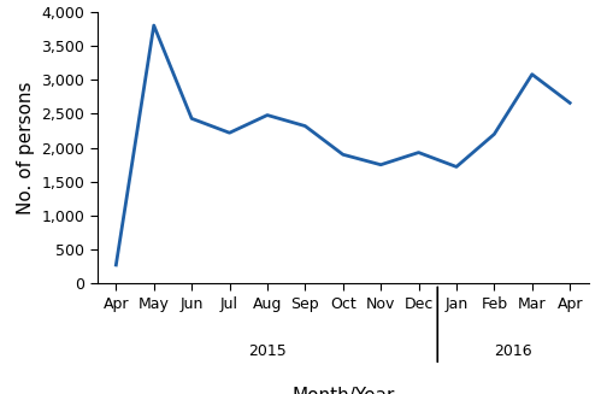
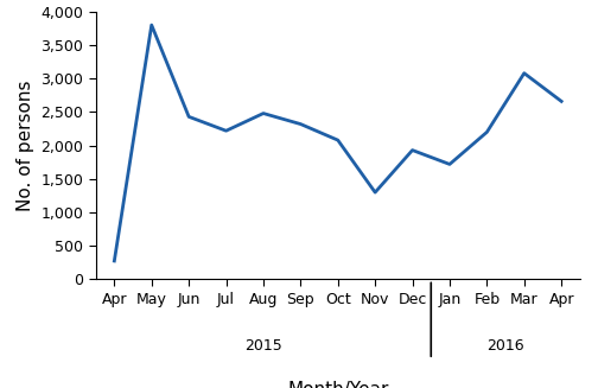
Oct: 1,900 -> 2,080
Nov: 1,750 -> 1,300
